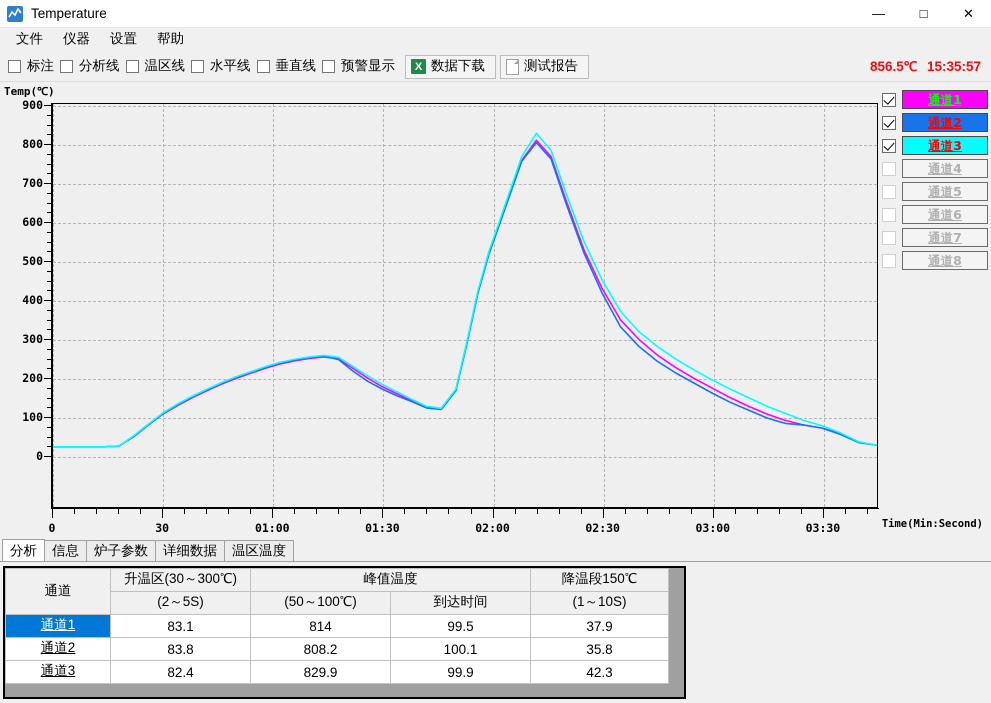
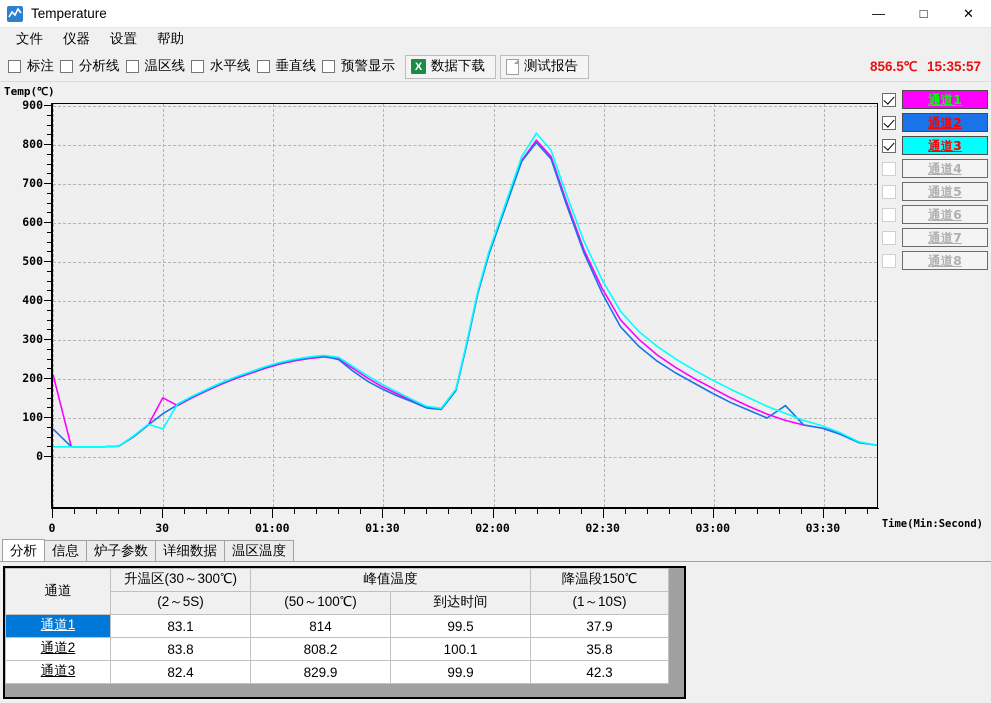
通道1/0: 20 -> 210
通道2/0: 20 -> 70
通道1/30: 110 -> 150
通道3/30: 110 -> 70
通道2/200: 80 -> 130
